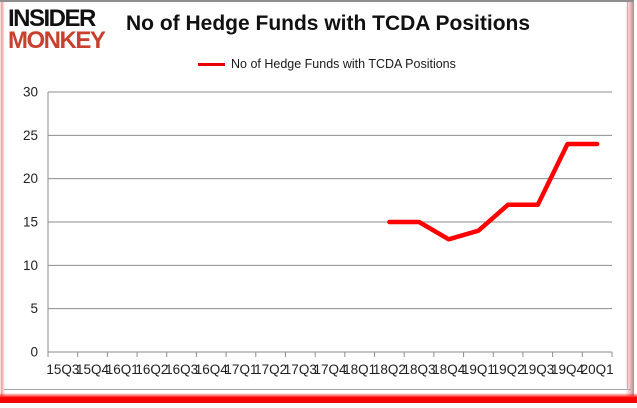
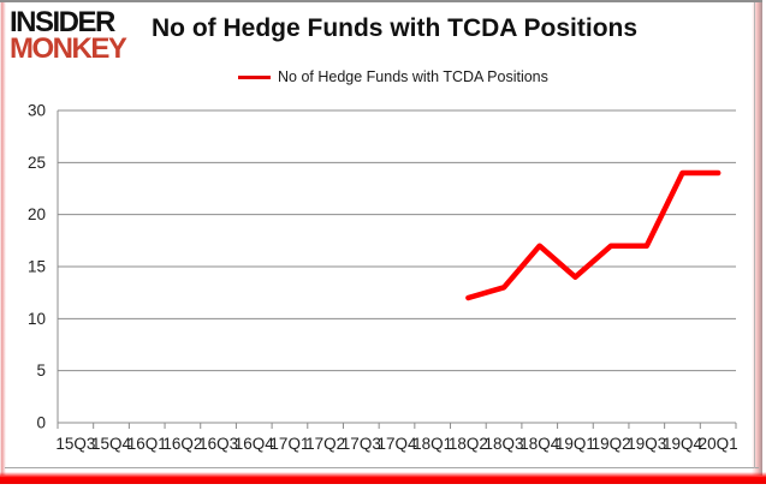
18Q2: 15 -> 12
18Q3: 15 -> 13
18Q4: 13 -> 17
